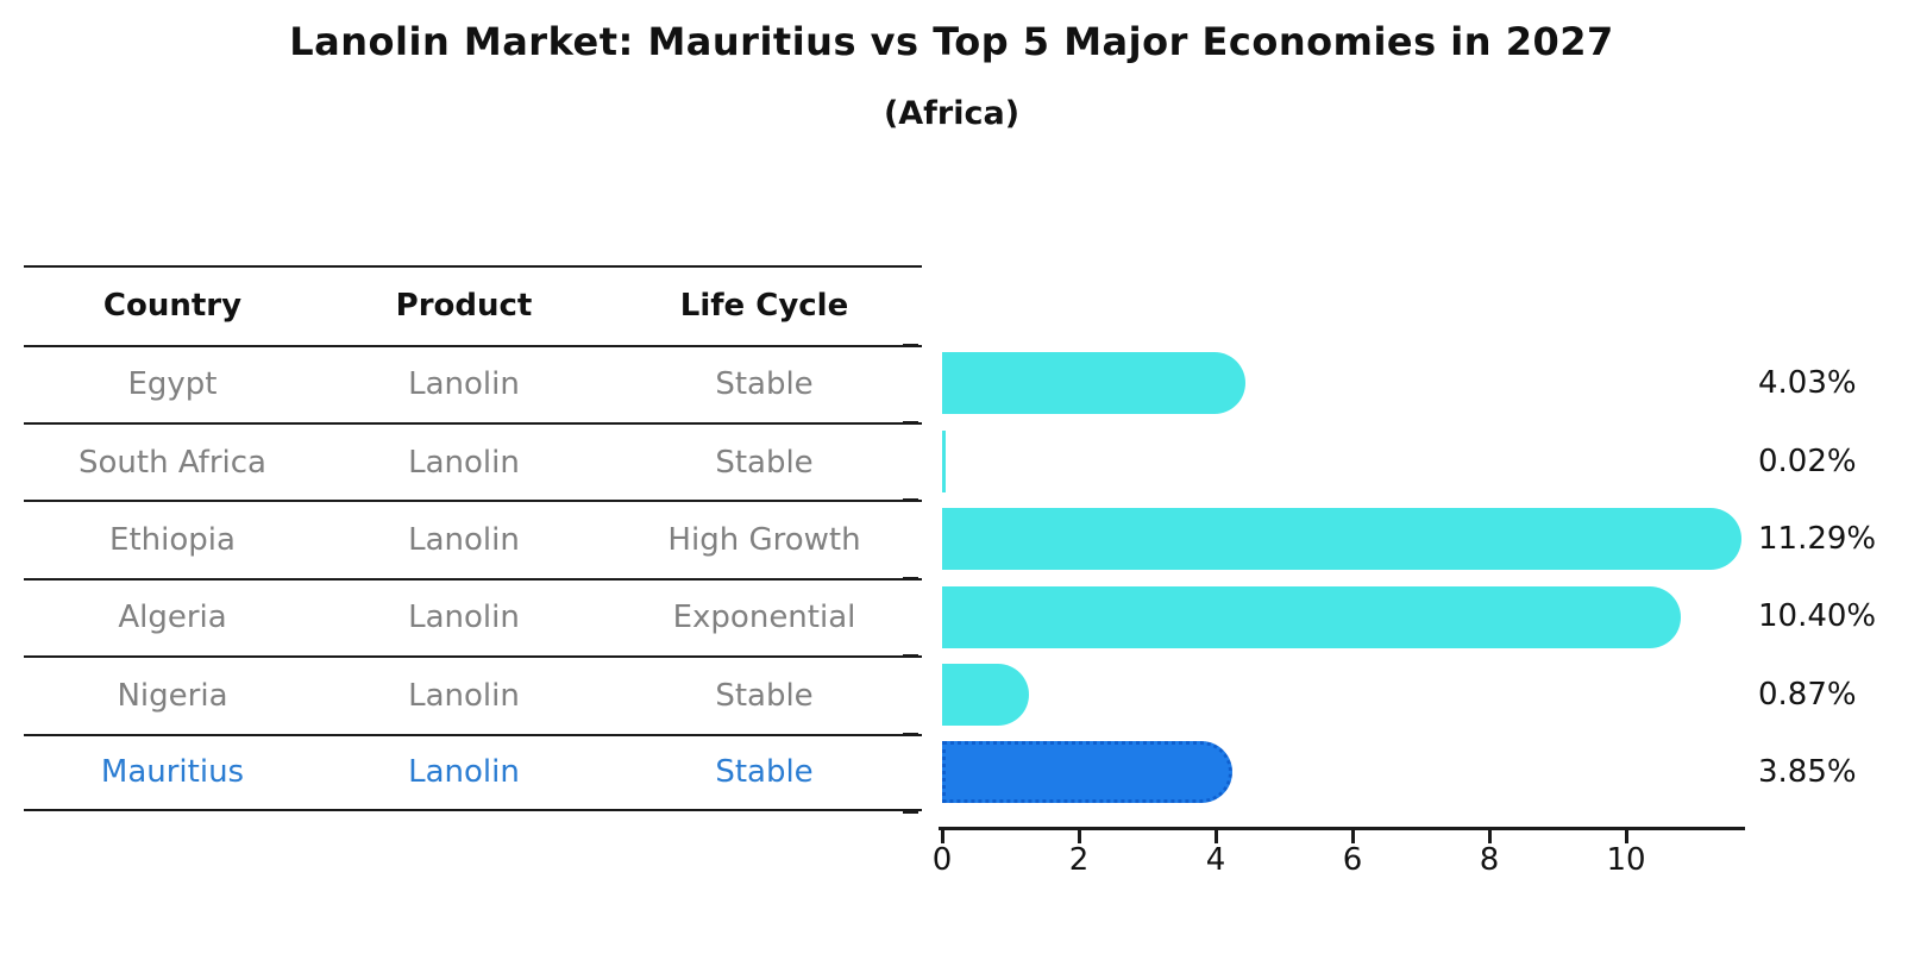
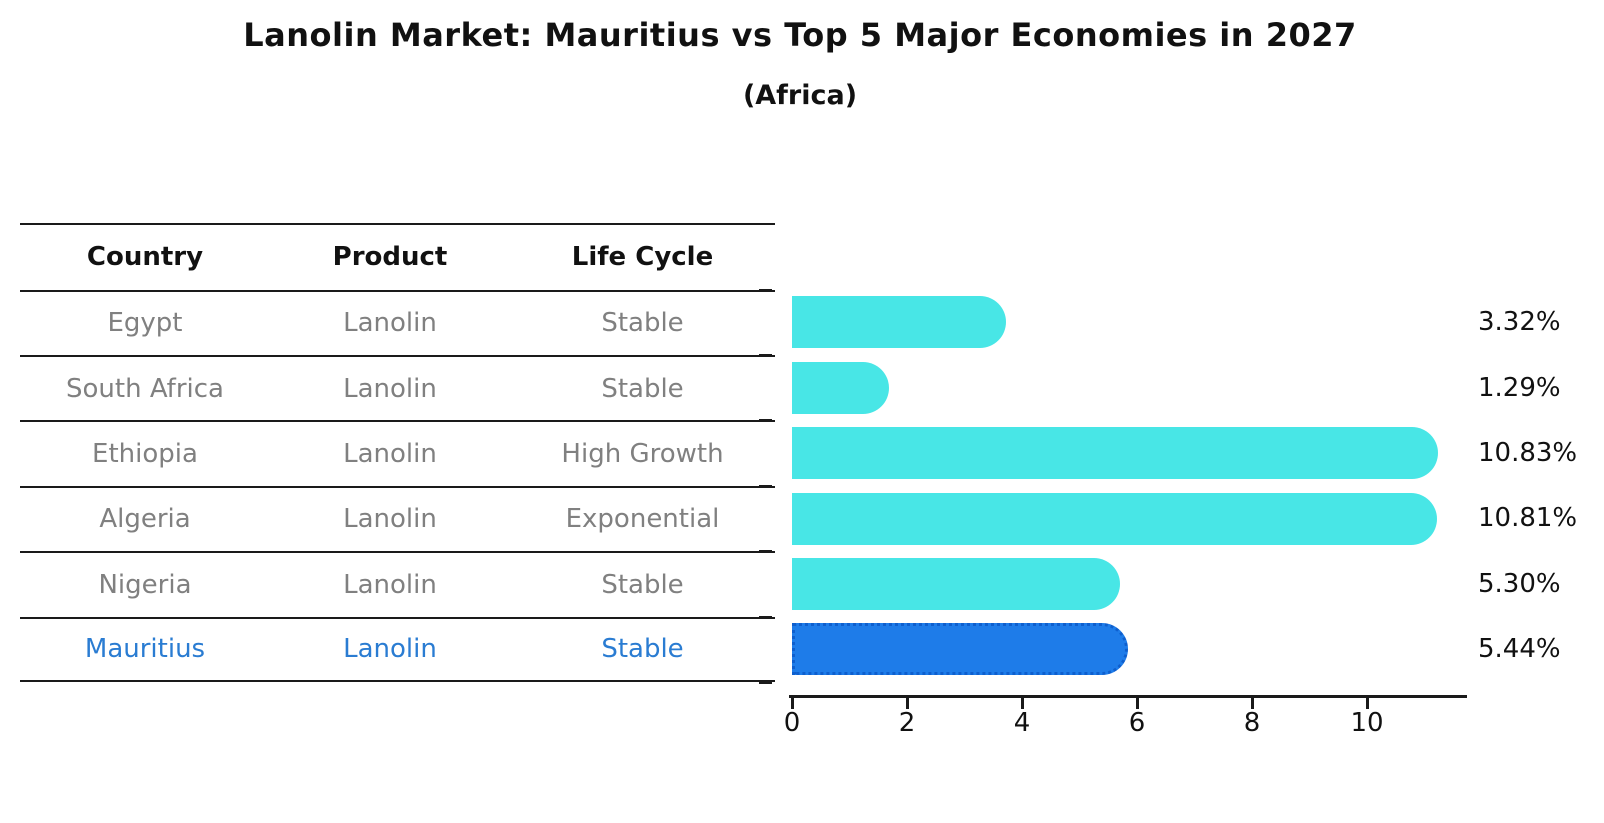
Egypt: 4.03% -> 3.32%
South Africa: 0.02% -> 1.29%
Ethiopia: 11.29% -> 10.83%
Algeria: 10.40% -> 10.81%
Nigeria: 0.87% -> 5.30%
Mauritius: 3.85% -> 5.44%
